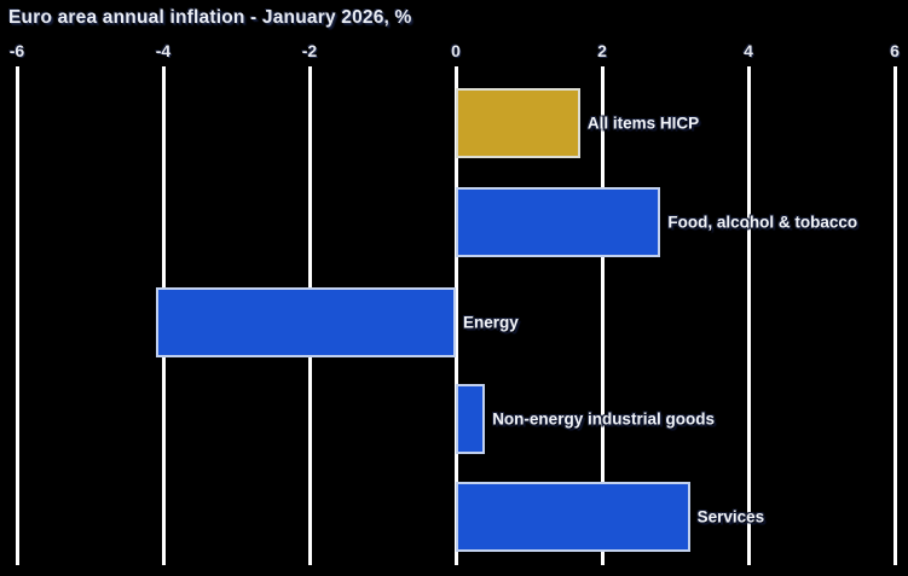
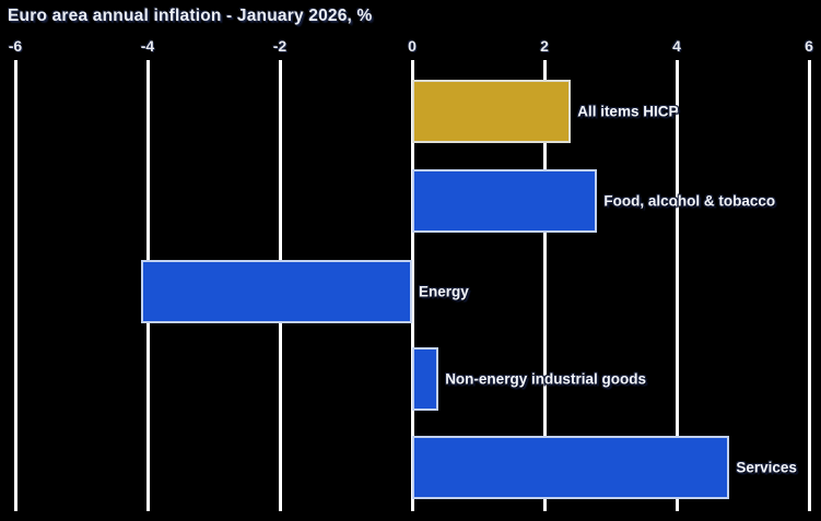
All items HICP: 1.7 -> 2.4
Services: 3.2 -> 4.8
